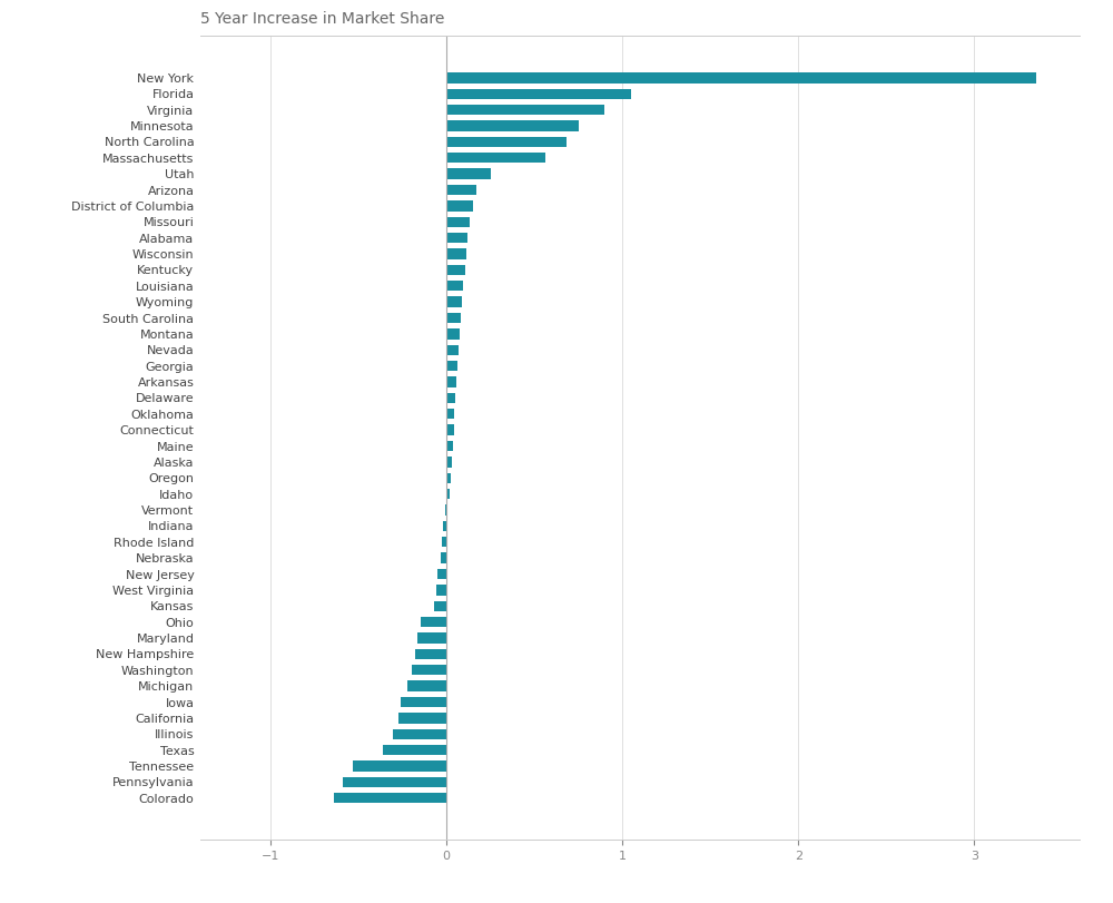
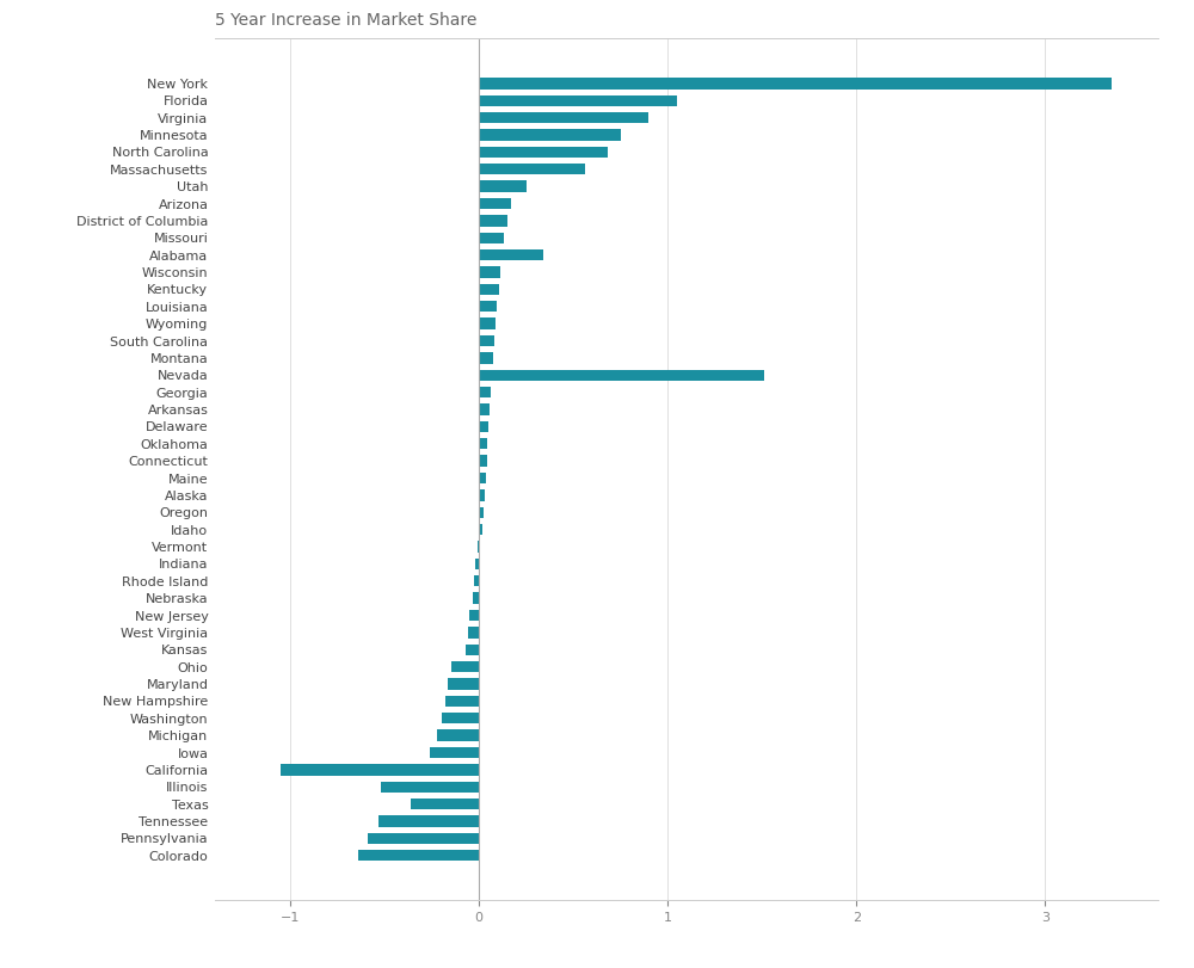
Alabama: 0.12 -> 0.34
Nevada: 0.07 -> 1.51
California: -0.28 -> -1.05
Illinois: -0.30 -> -0.52
